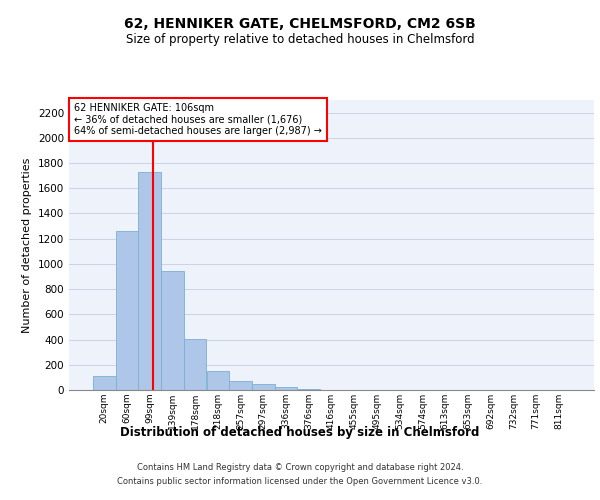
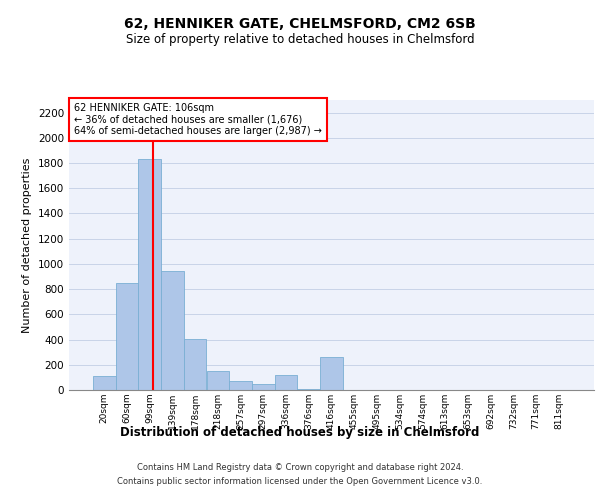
60sqm: 1260 -> 850
99sqm: 1730 -> 1830
336sqm: 20 -> 120
416sqm: 0 -> 260
